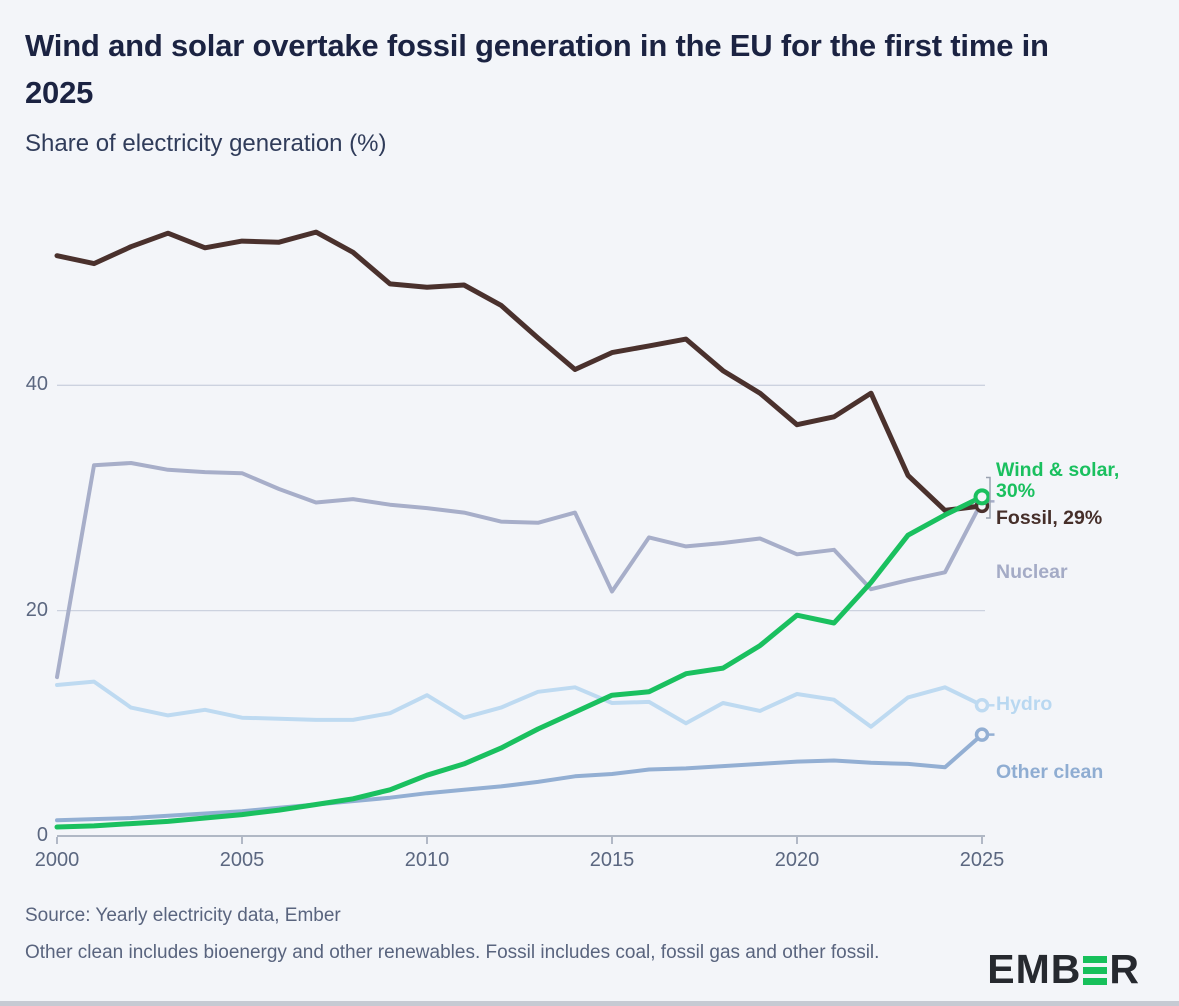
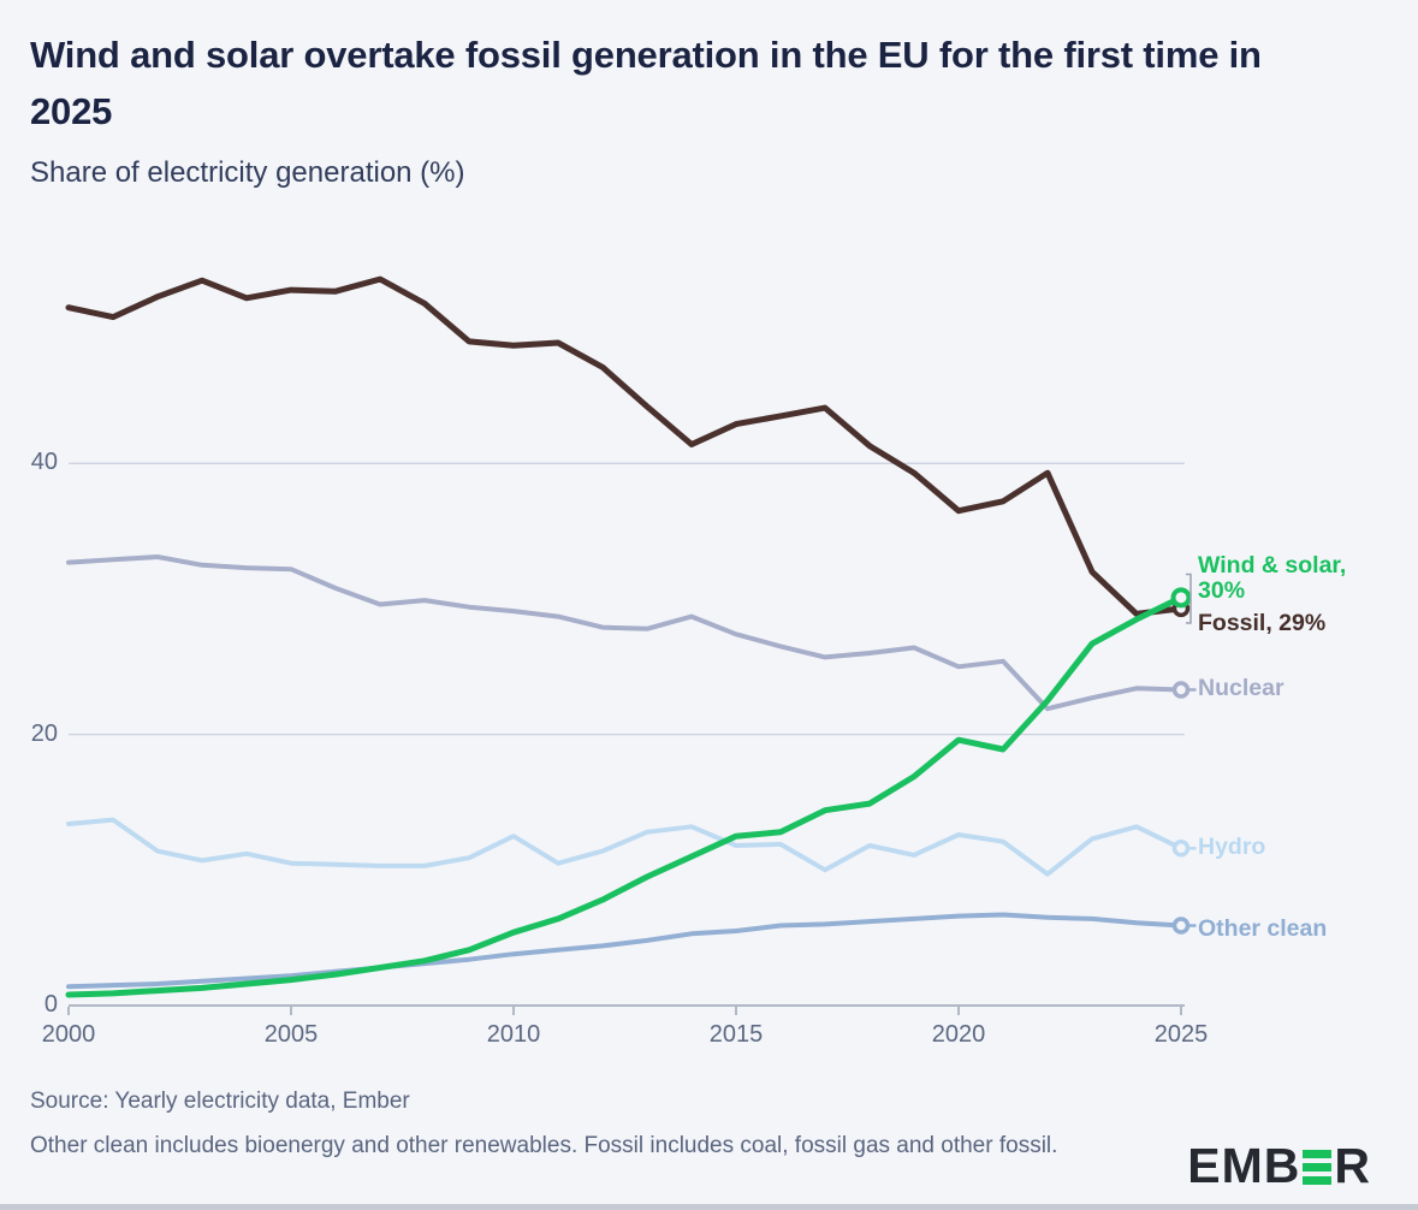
Nuclear/2000: 14.1 -> 32.7
Nuclear/2015: 21.7 -> 27.4
Other clean/2025: 9.0 -> 5.9
Nuclear/2025: 29.7 -> 23.3
